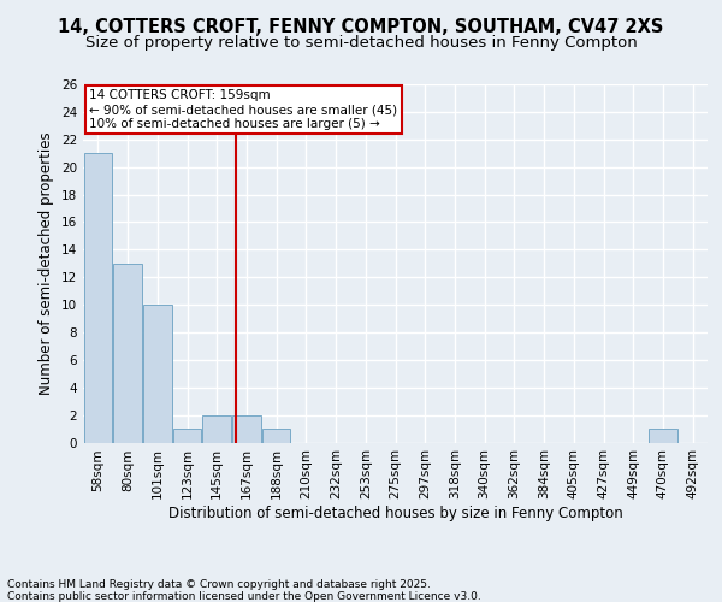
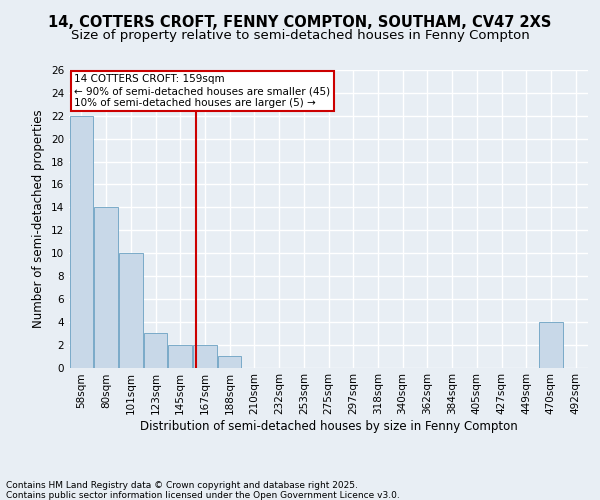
58sqm: 21 -> 22
80sqm: 13 -> 14
123sqm: 1 -> 3
470sqm: 1 -> 4
